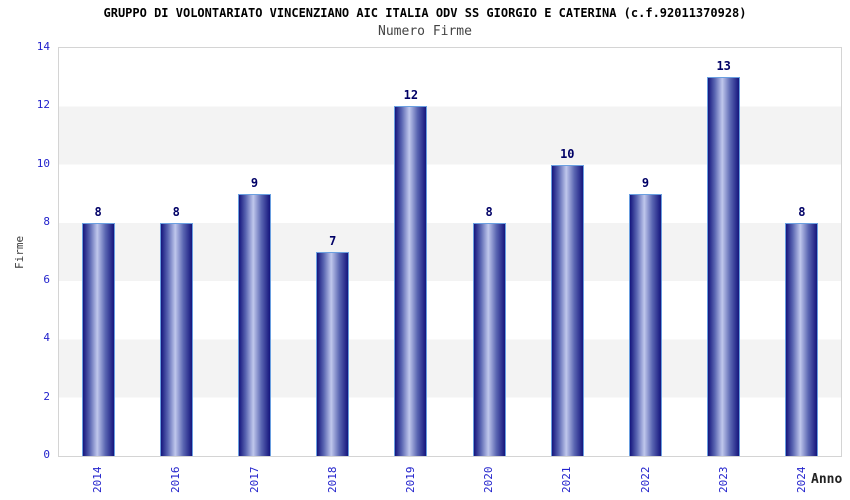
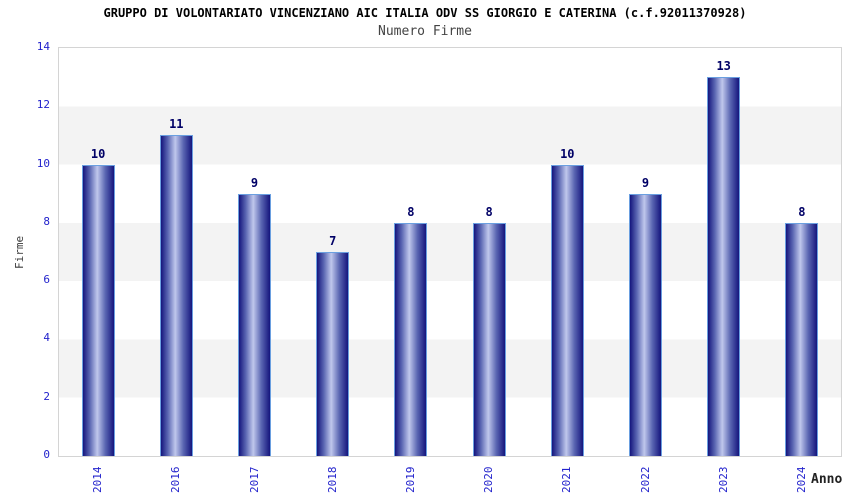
2014: 8 -> 10
2016: 8 -> 11
2019: 12 -> 8
